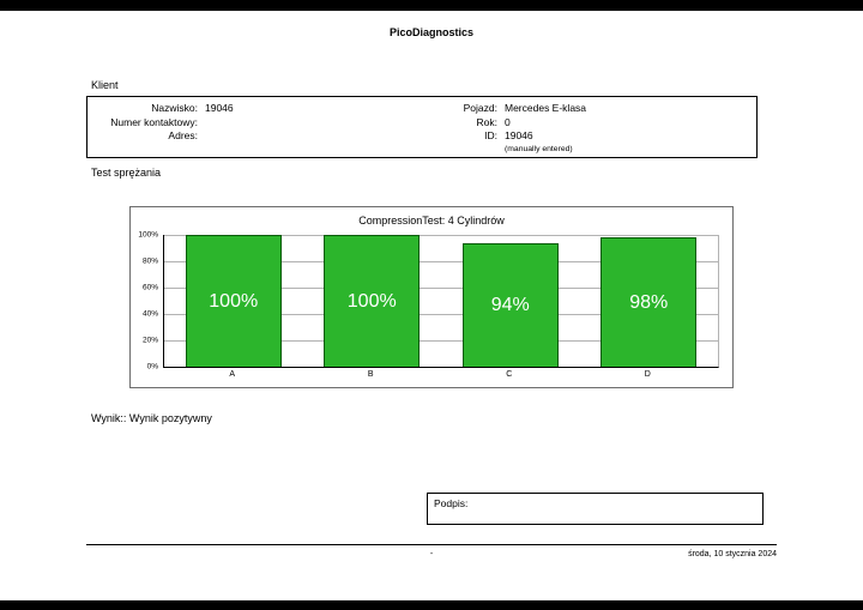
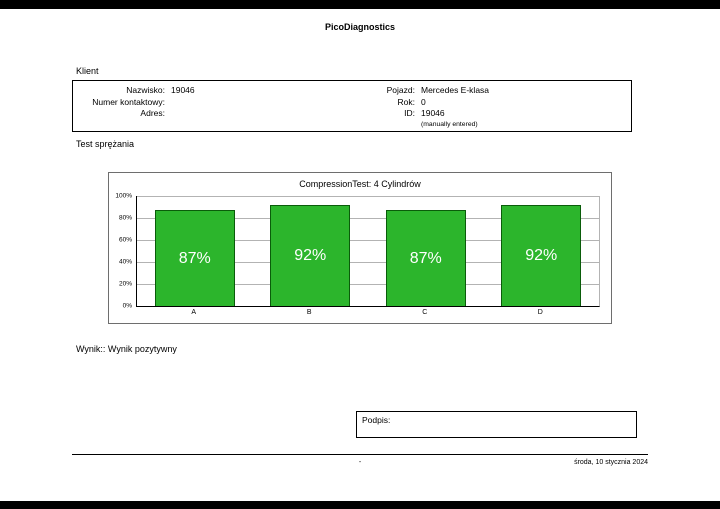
A: 100% -> 87%
B: 100% -> 92%
C: 94% -> 87%
D: 98% -> 92%
